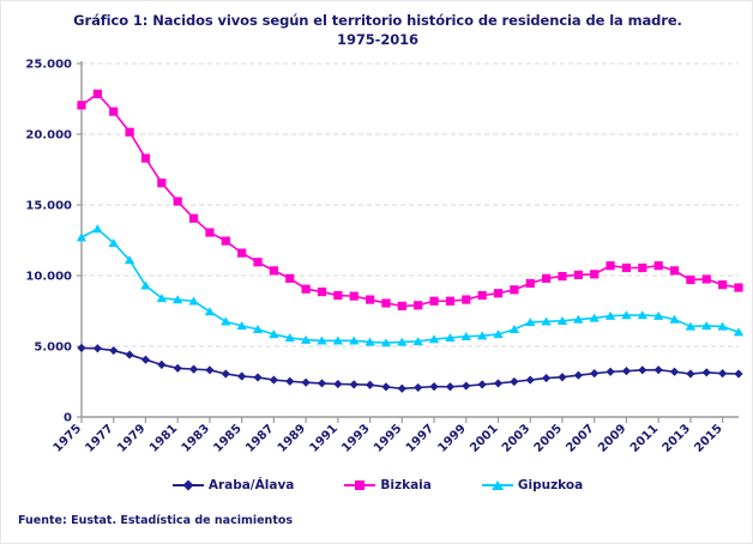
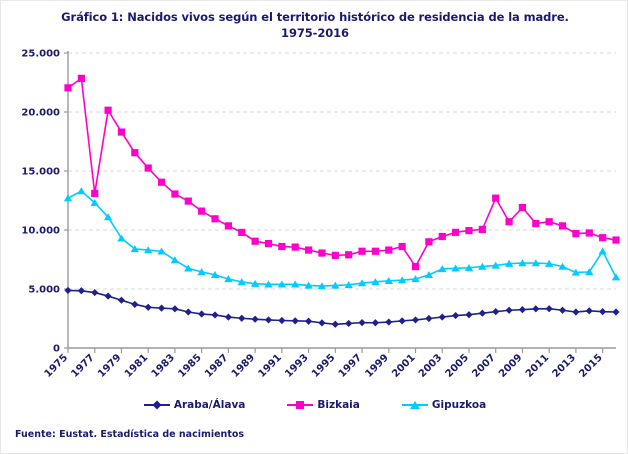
Bizkaia/1977: 21600 -> 13100
Bizkaia/2001: 8800 -> 6900
Bizkaia/2007: 10100 -> 12700
Bizkaia/2009: 10600 -> 11900
Gipuzkoa/2015: 6400 -> 8200
